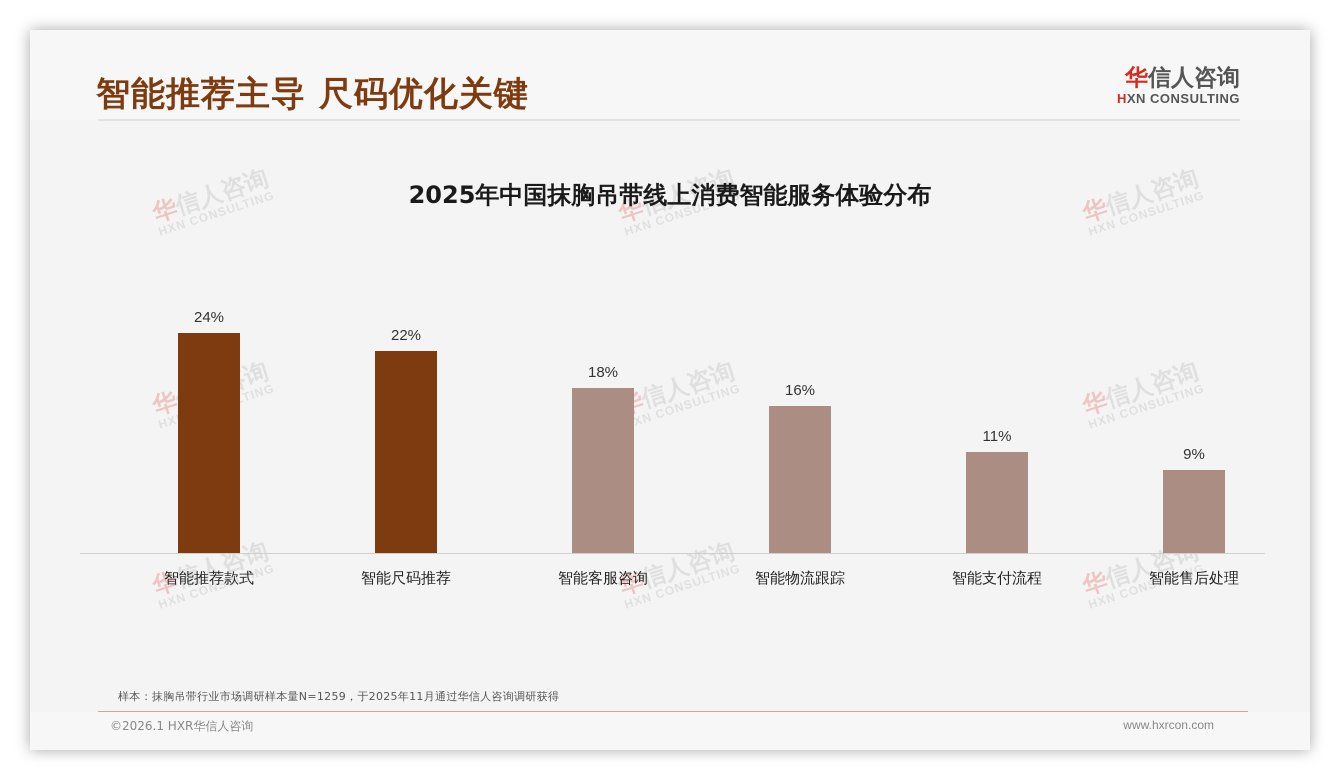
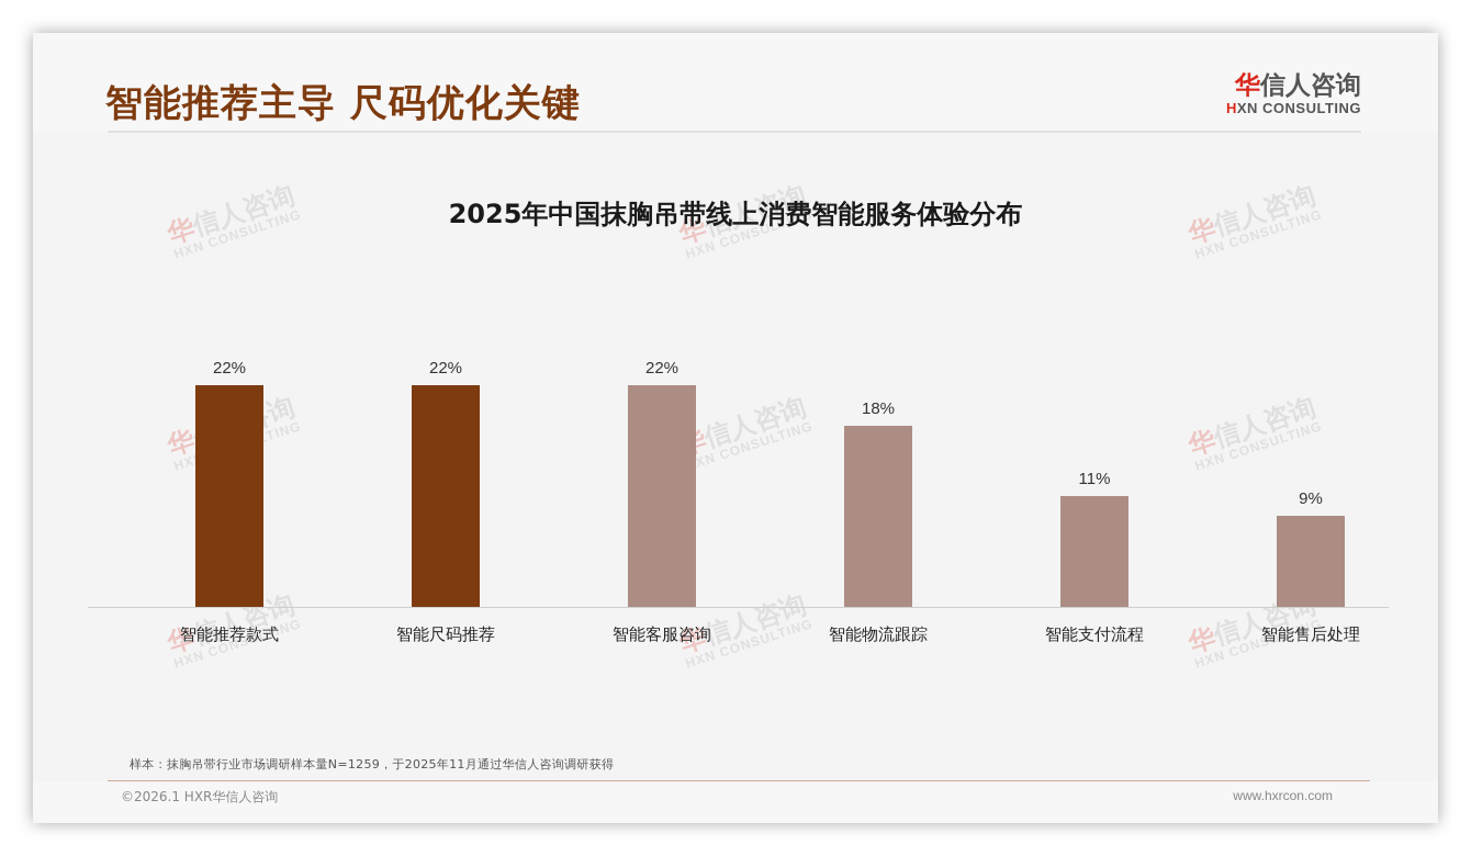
智能推荐款式: 24% -> 22%
智能客服咨询: 18% -> 22%
智能物流跟踪: 16% -> 18%
